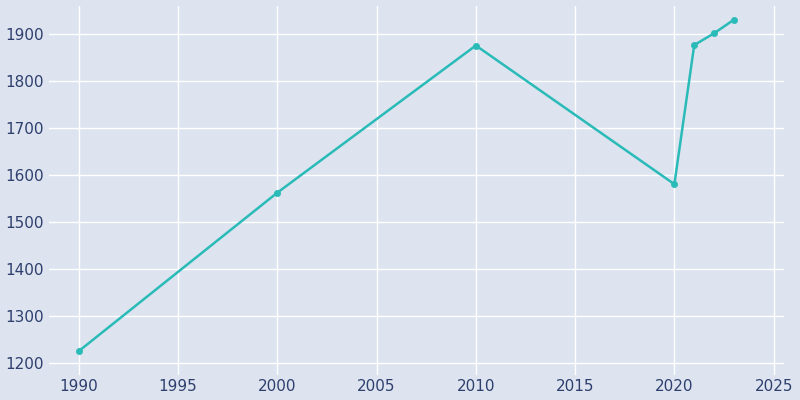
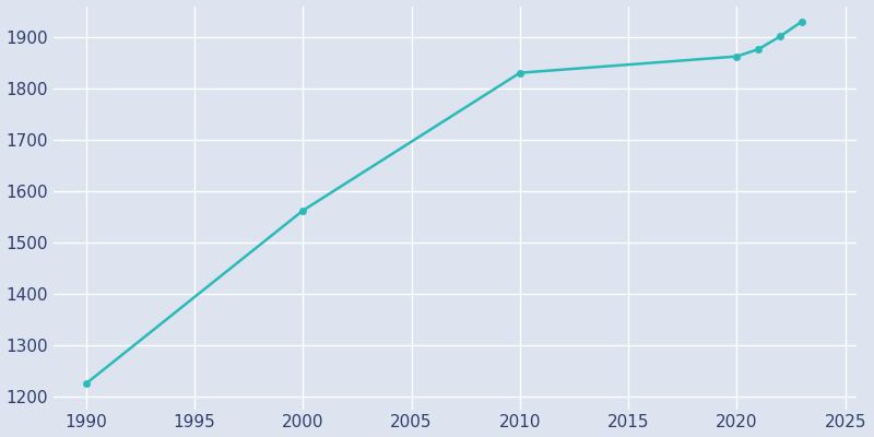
2010: 1875 -> 1830
2020: 1580 -> 1862
